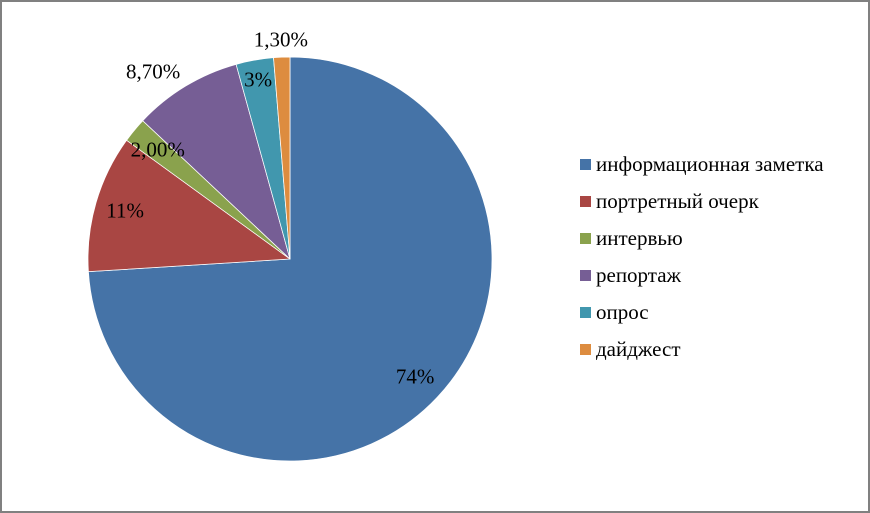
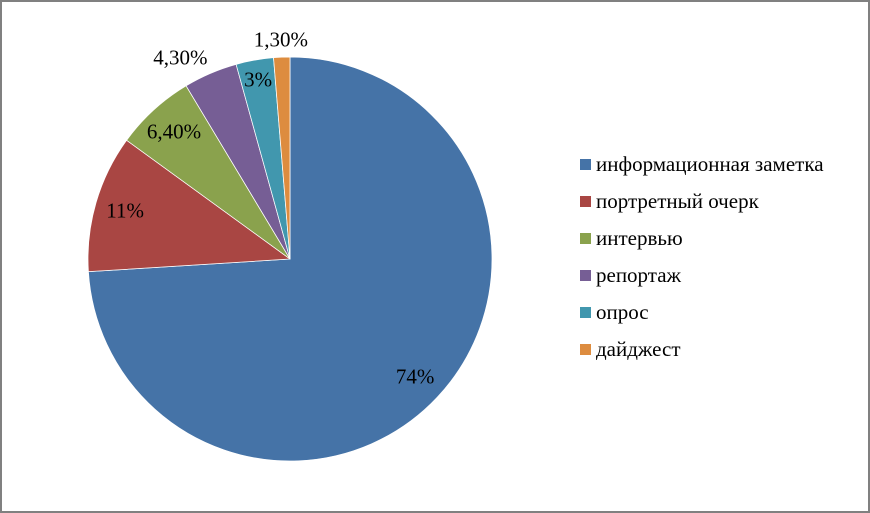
интервью: 2,00% -> 6,40%
репортаж: 8,70% -> 4,30%
